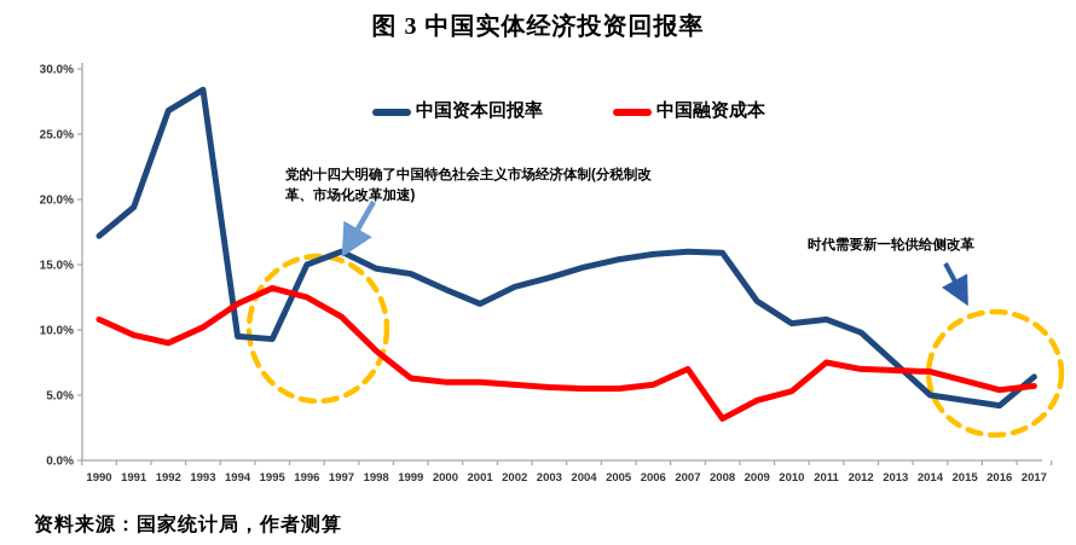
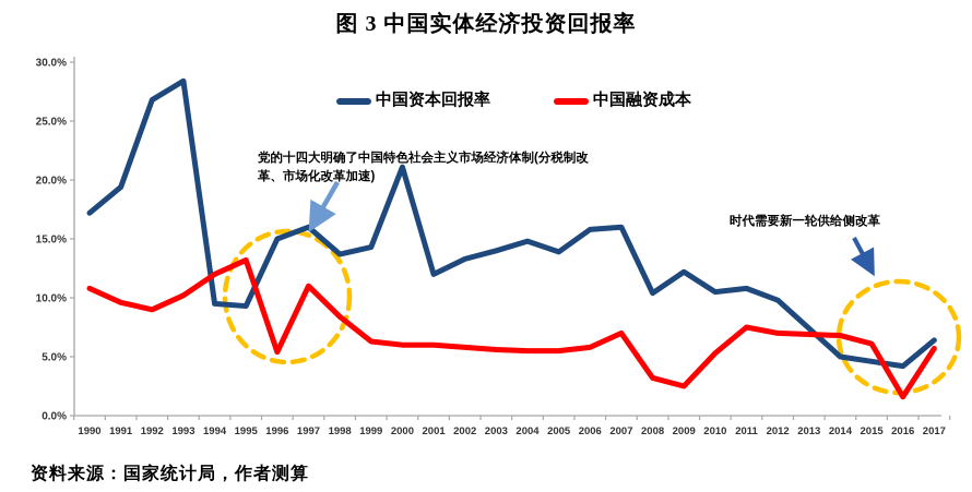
中国融资成本/1996: 12.5% -> 5.4%
中国资本回报率/1998: 14.7% -> 13.7%
中国资本回报率/2000: 13.1% -> 21.1%
中国资本回报率/2005: 15.4% -> 13.9%
中国资本回报率/2008: 15.9% -> 10.4%
中国融资成本/2009: 4.6% -> 2.5%
中国融资成本/2016: 5.4% -> 1.6%
